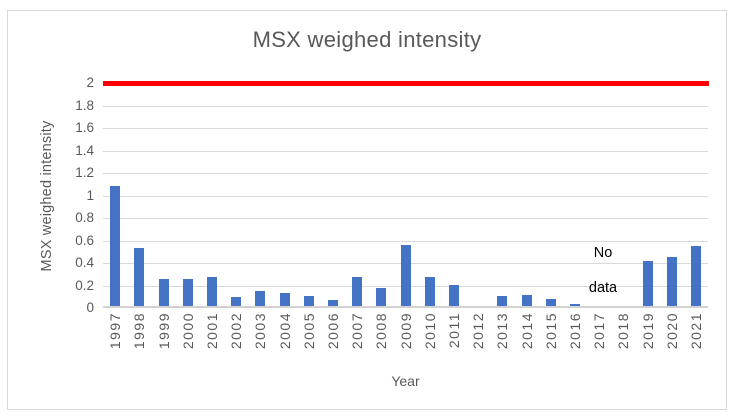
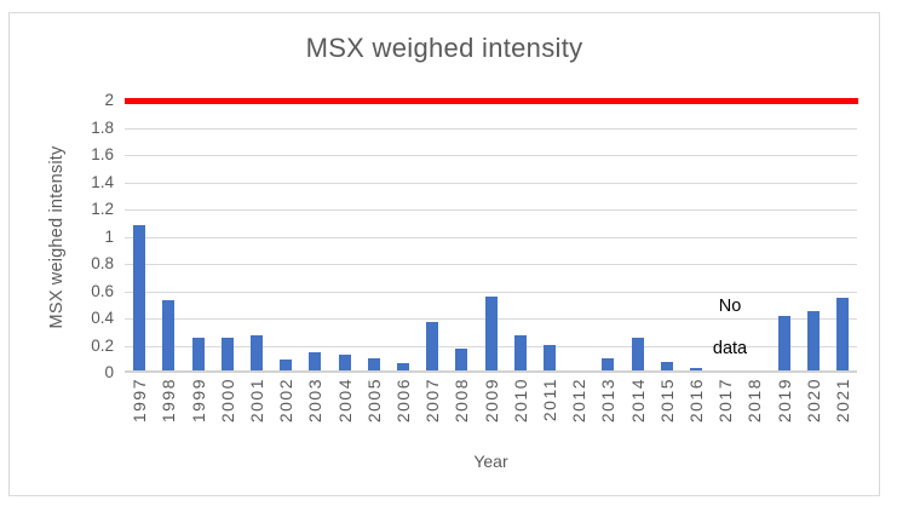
2007: 0.26 -> 0.36
2014: 0.10 -> 0.24
